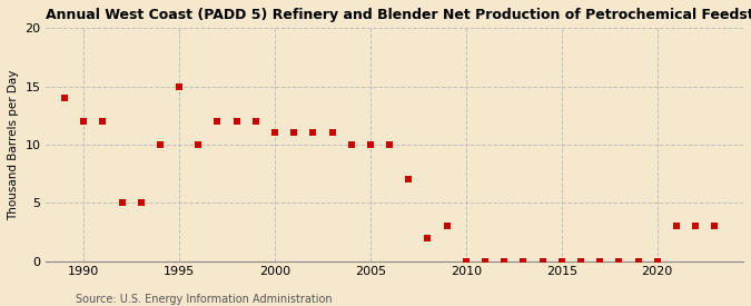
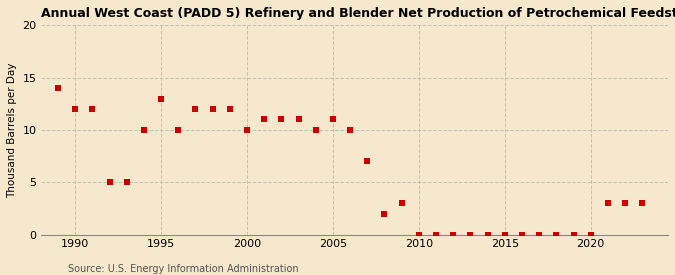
1995: 15 -> 13
2000: 11 -> 10
2005: 10 -> 11
